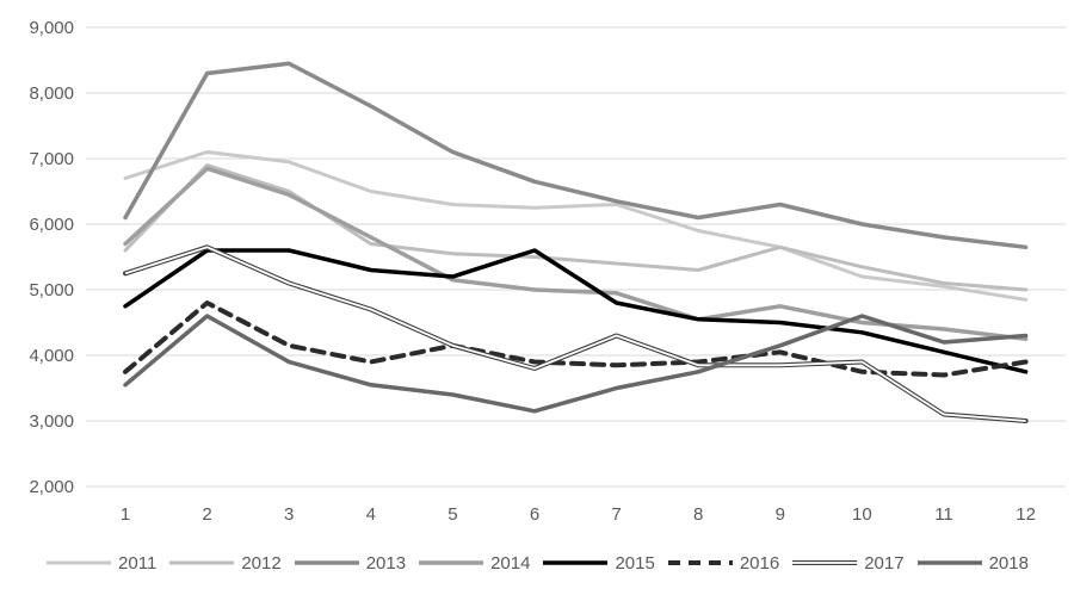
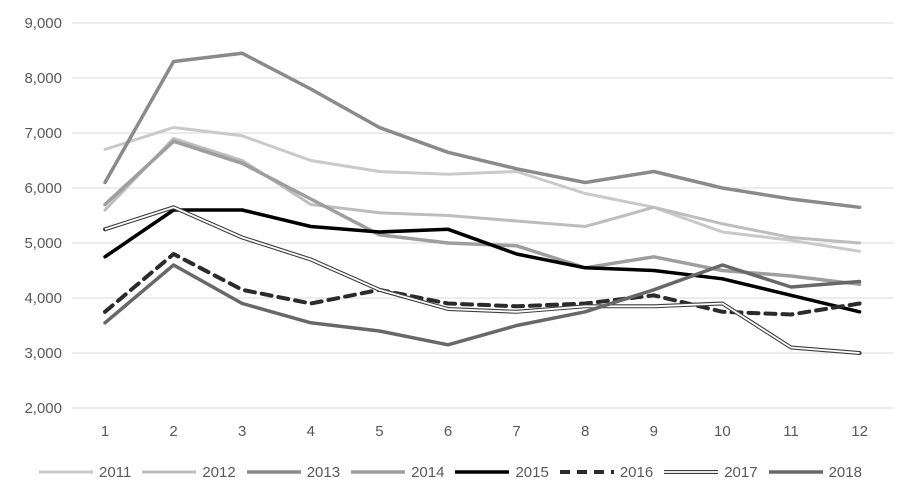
2015/6: 5600 -> 5200
2017/7: 4300 -> 3800
